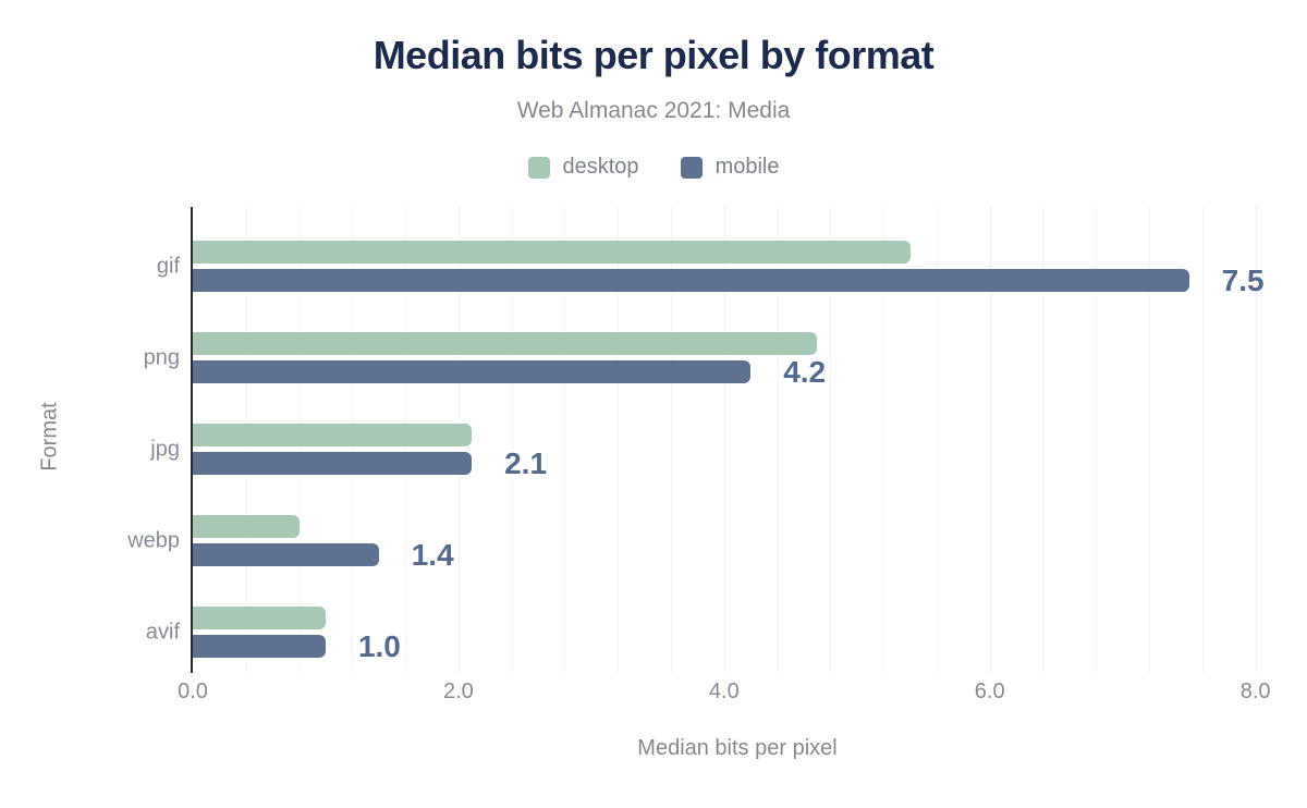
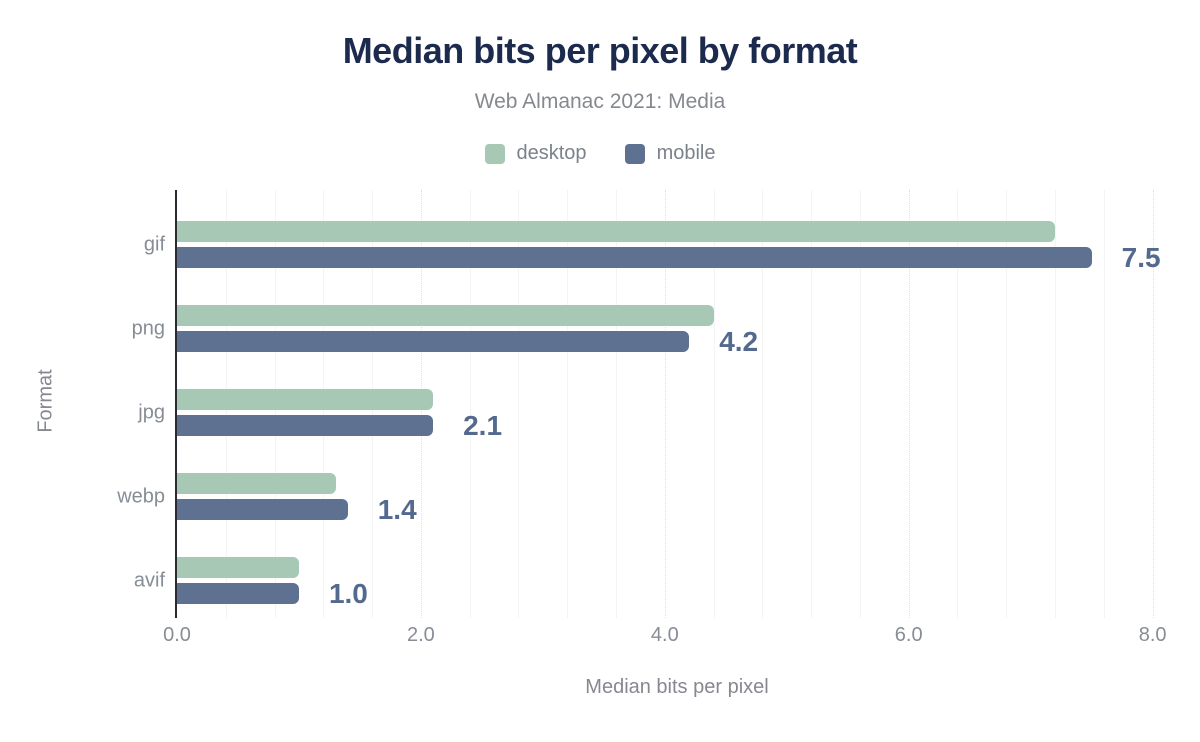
desktop/gif: 5.4 -> 7.2
desktop/png: 4.7 -> 4.4
desktop/webp: 0.8 -> 1.3
